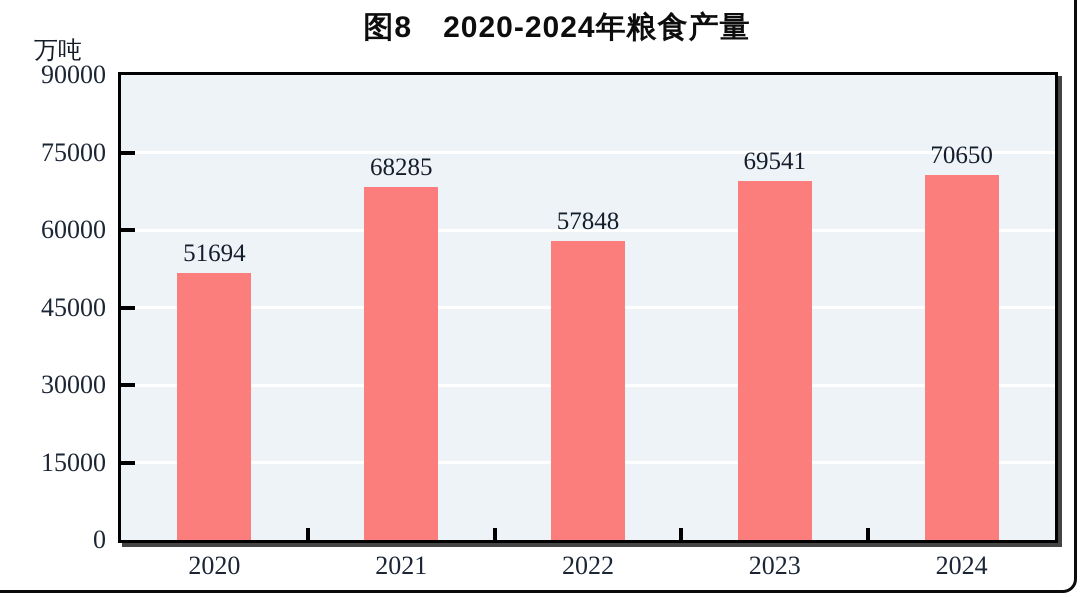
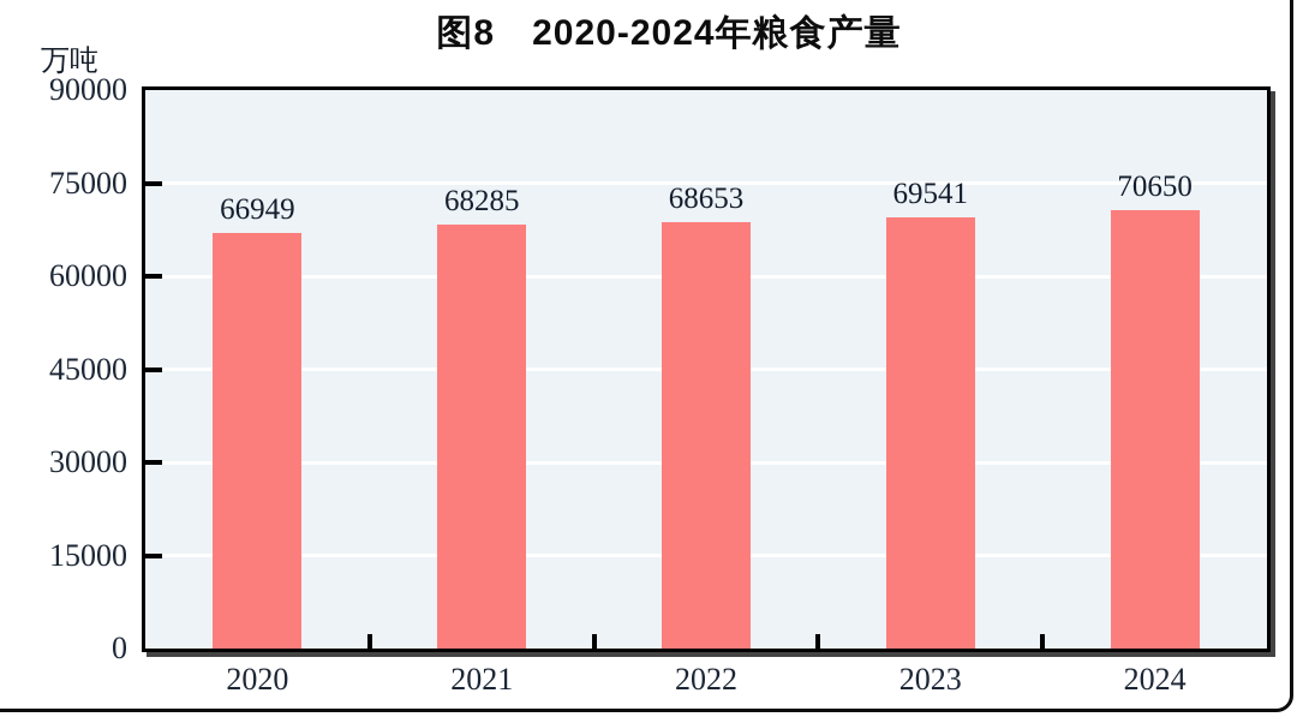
2020: 51694 -> 66949
2022: 57848 -> 68653
